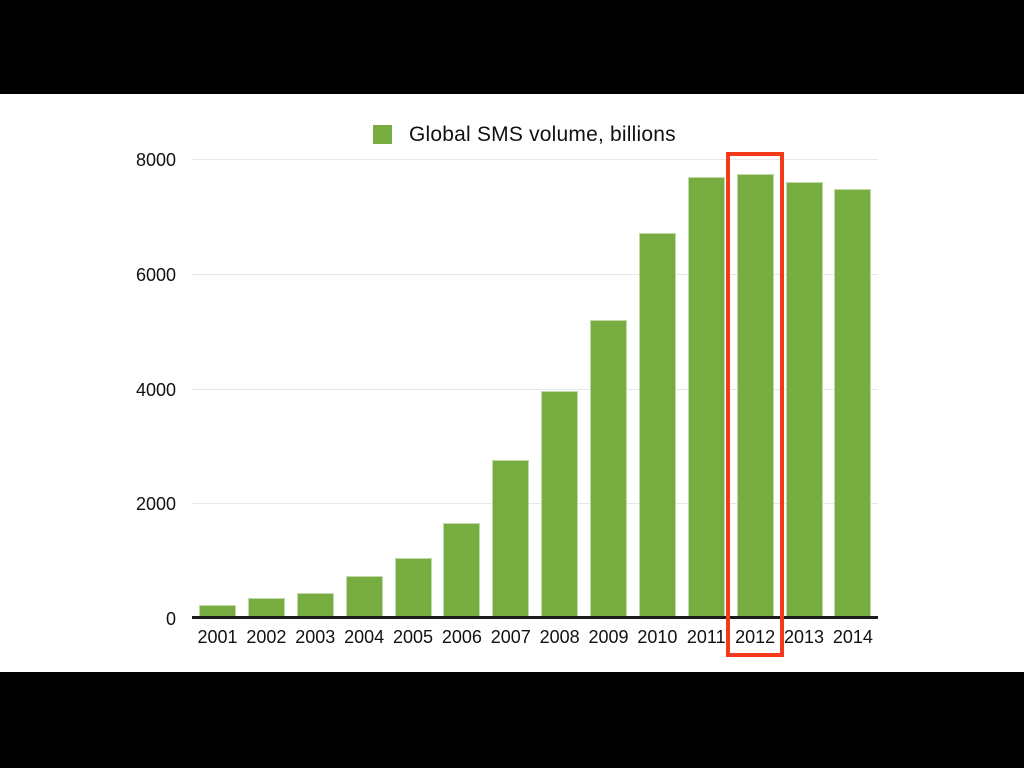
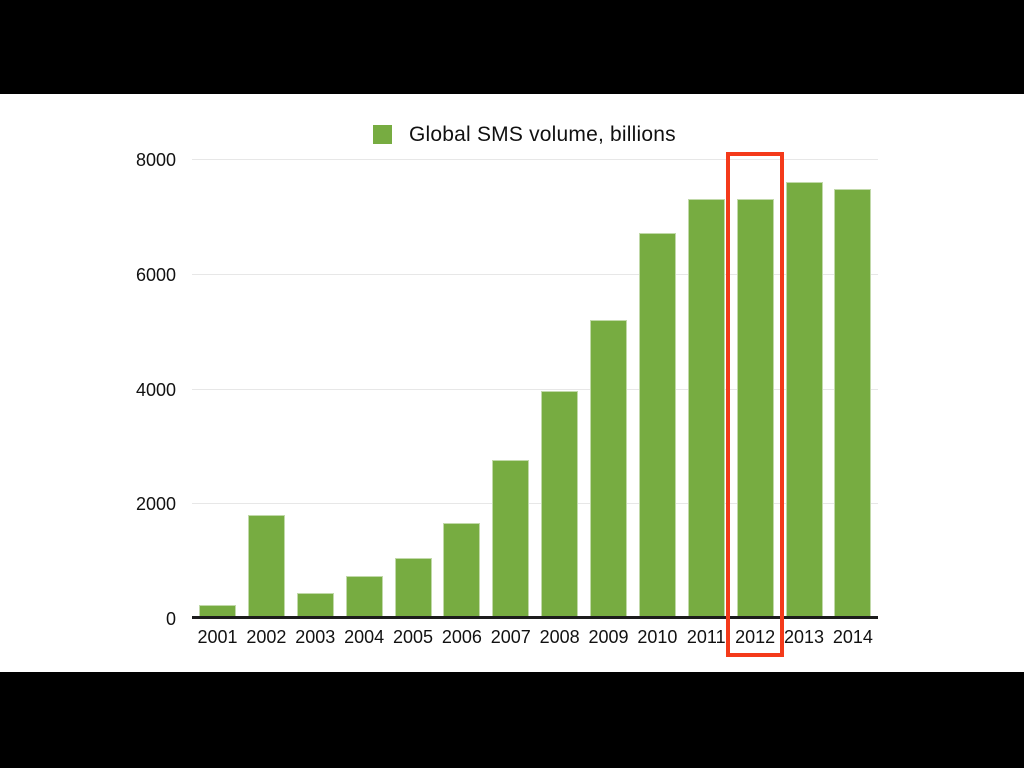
2002: 400 -> 1800
2011: 7700 -> 7300
2012: 7700 -> 7300
